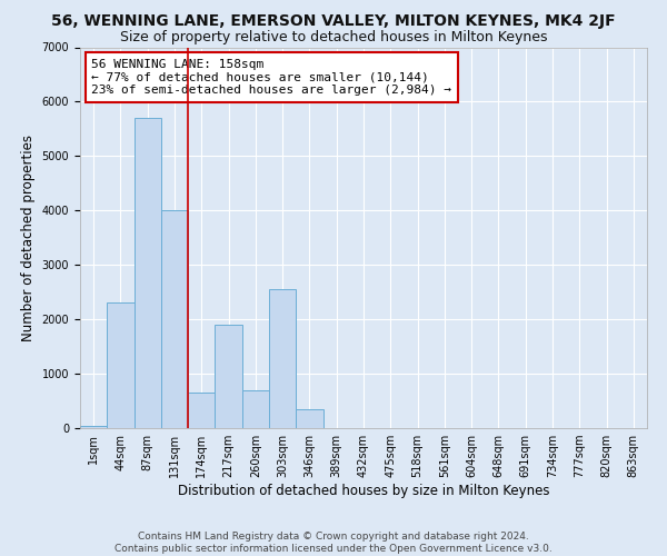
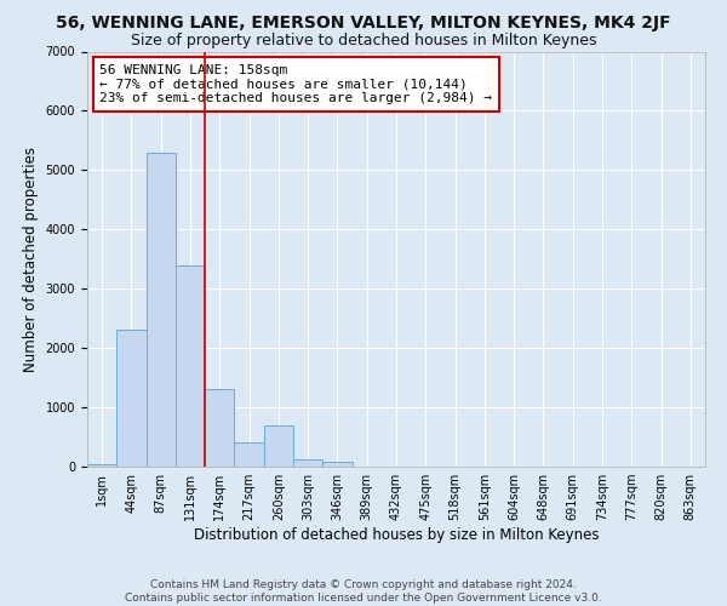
87sqm: 5700 -> 5300
131sqm: 4000 -> 3400
174sqm: 650 -> 1300
217sqm: 1900 -> 400
303sqm: 2550 -> 130
346sqm: 350 -> 80
